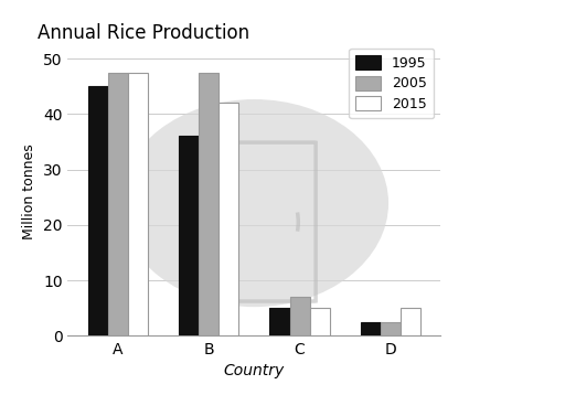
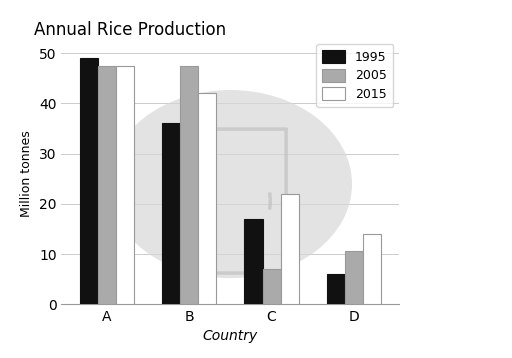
1995/A: 45.0 -> 49.0
1995/C: 5.0 -> 17.0
2015/C: 5.0 -> 22.0
1995/D: 2.5 -> 6.0
2005/D: 2.5 -> 10.6
2015/D: 5.0 -> 14.0
